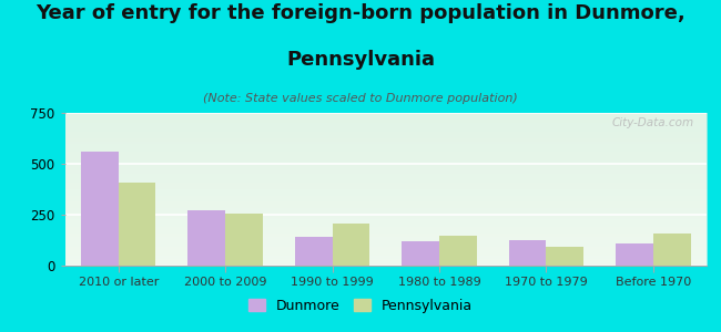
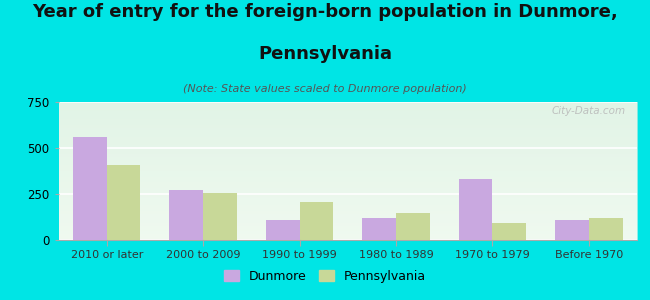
Dunmore/1990 to 1999: 140 -> 110
Dunmore/1970 to 1979: 120 -> 330
Pennsylvania/Before 1970: 160 -> 120
